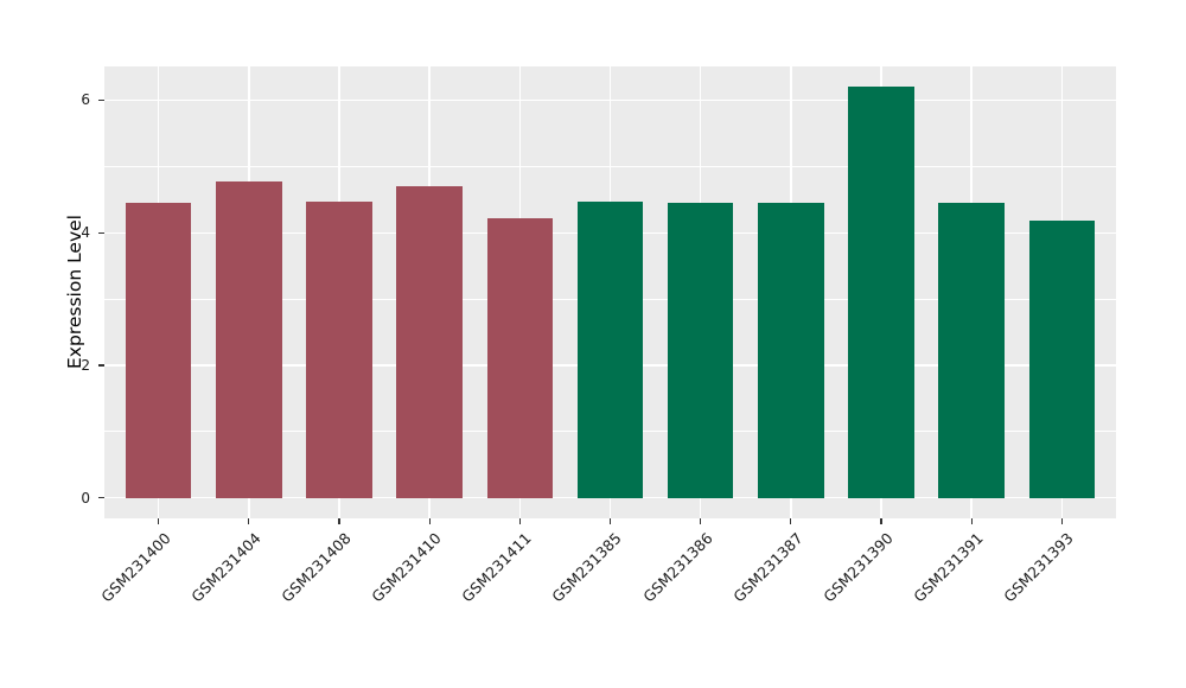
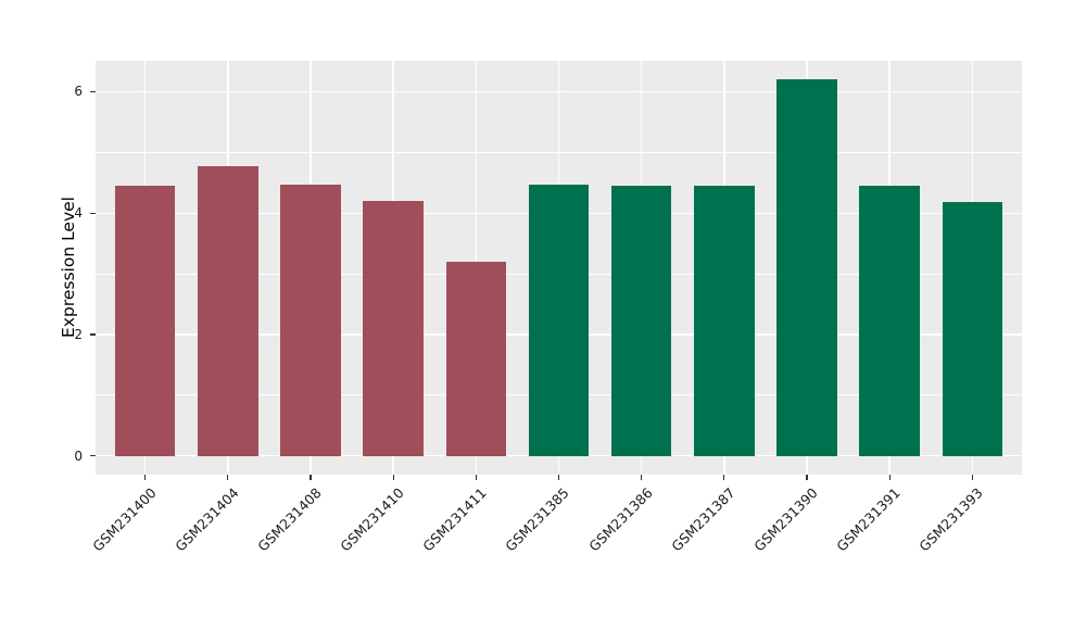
GSM231410: 4.7 -> 4.2
GSM231411: 4.2 -> 3.2
